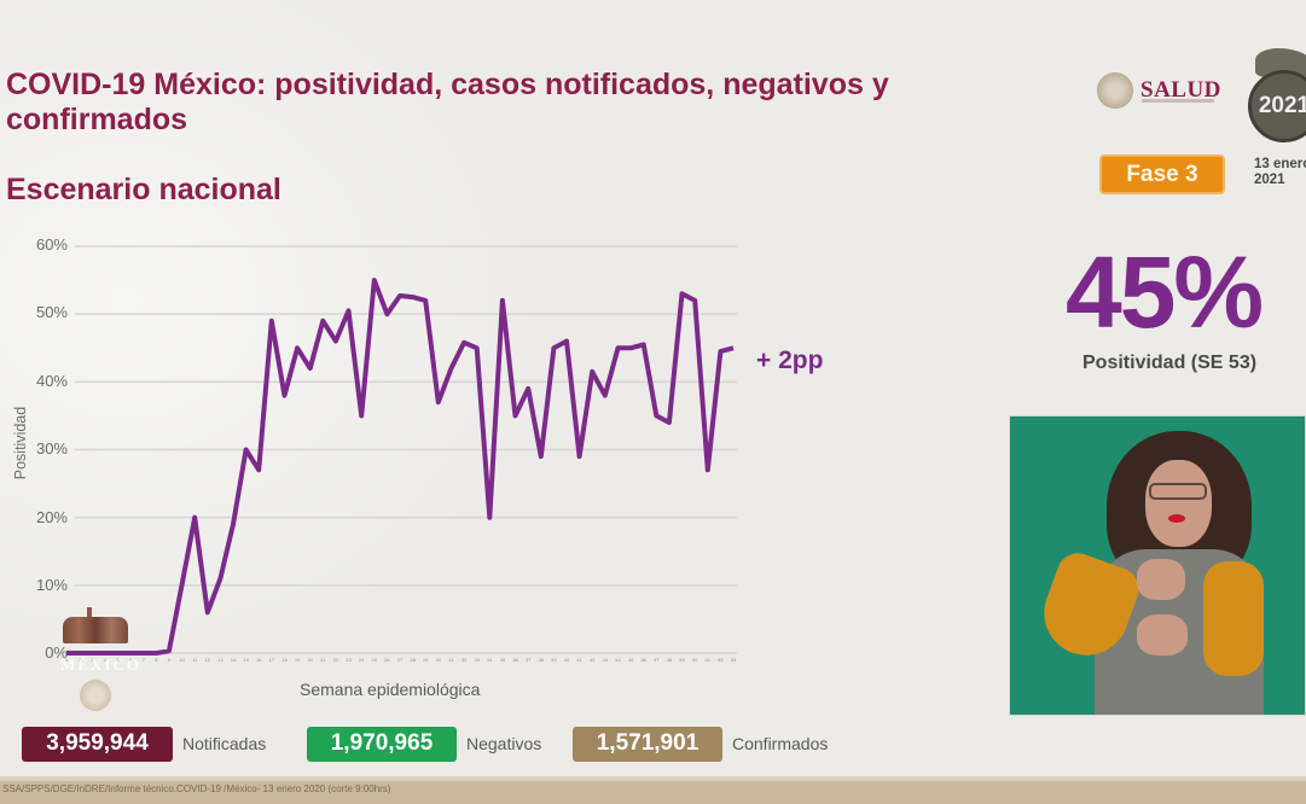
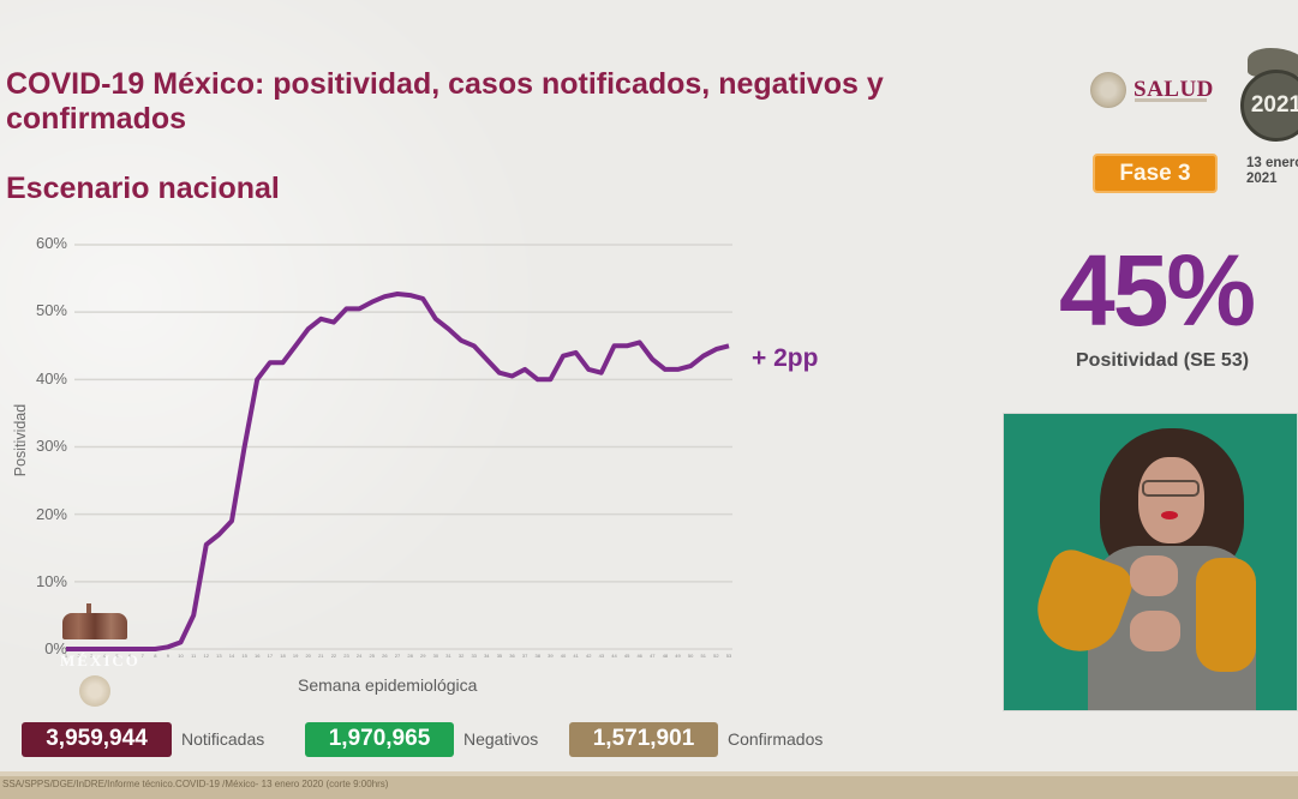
10: 10% -> 1%
11: 20% -> 5%
12: 6% -> 16%
13: 11% -> 17%
16: 27% -> 40%
17: 49% -> 42%
18: 38% -> 42%
20: 42% -> 48%
22: 46% -> 48%
24: 35% -> 50%
25: 55% -> 52%
26: 50% -> 52%
30: 37% -> 49%
31: 42% -> 48%
34: 20% -> 43%
35: 52% -> 41%
36: 35% -> 40%
37: 39% -> 42%
38: 29% -> 40%
39: 45% -> 40%
40: 46% -> 44%
41: 29% -> 44%
43: 38% -> 41%
47: 35% -> 43%
48: 34% -> 42%
49: 53% -> 42%
50: 52% -> 42%
51: 27% -> 44%
